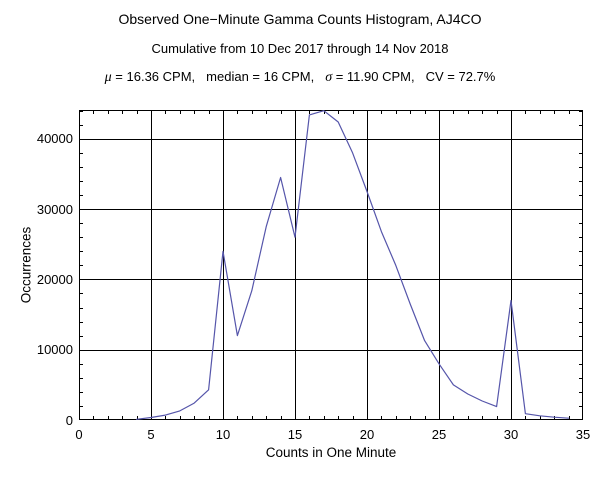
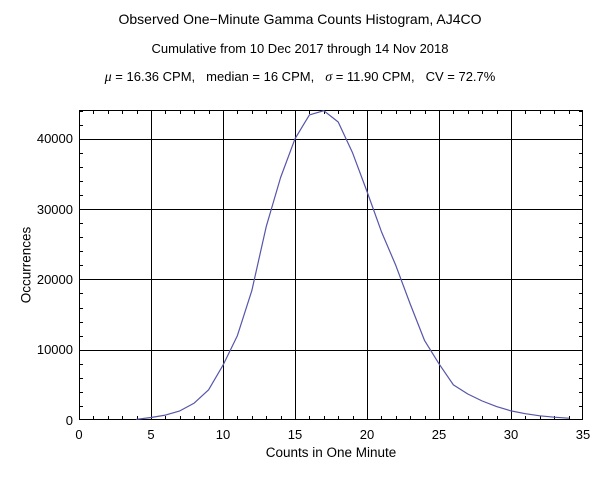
10: 24000 -> 8000
15: 26000 -> 40000
30: 17000 -> 1000
